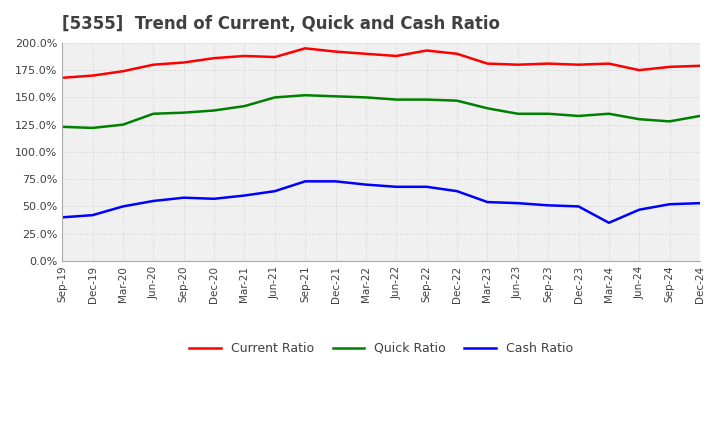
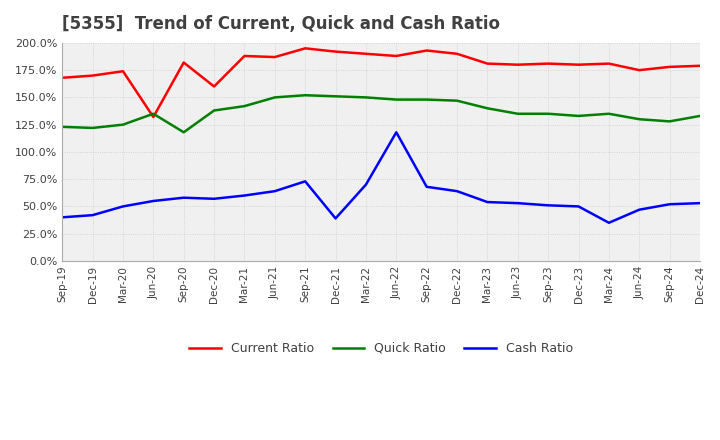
Current Ratio/Jun-20: 180% -> 132%
Quick Ratio/Sep-20: 136% -> 118%
Current Ratio/Dec-20: 186% -> 160%
Cash Ratio/Dec-21: 73% -> 39%
Cash Ratio/Jun-22: 68% -> 118%
